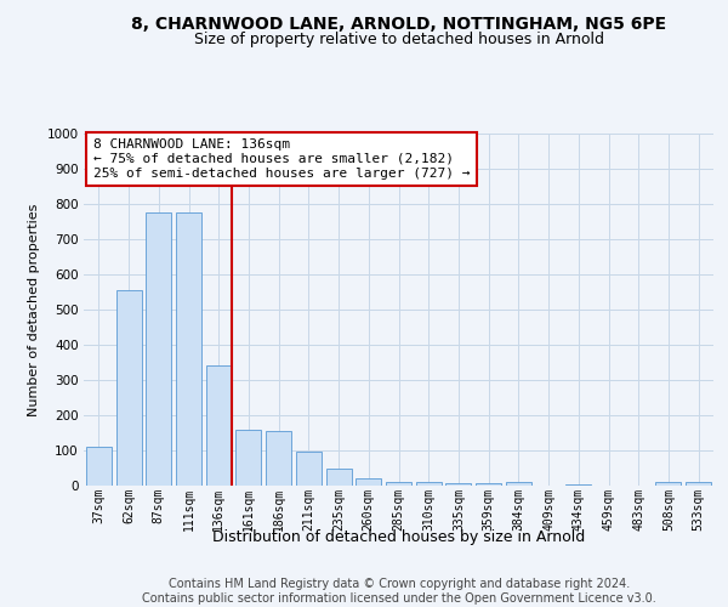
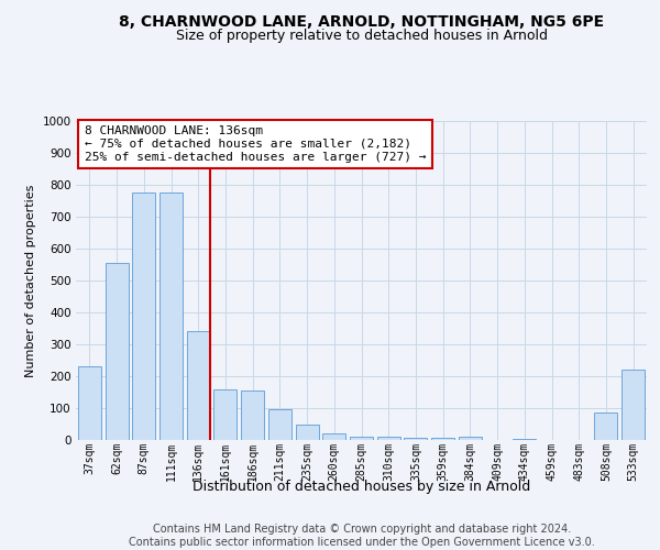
37sqm: 110 -> 230
508sqm: 10 -> 85
533sqm: 10 -> 220
